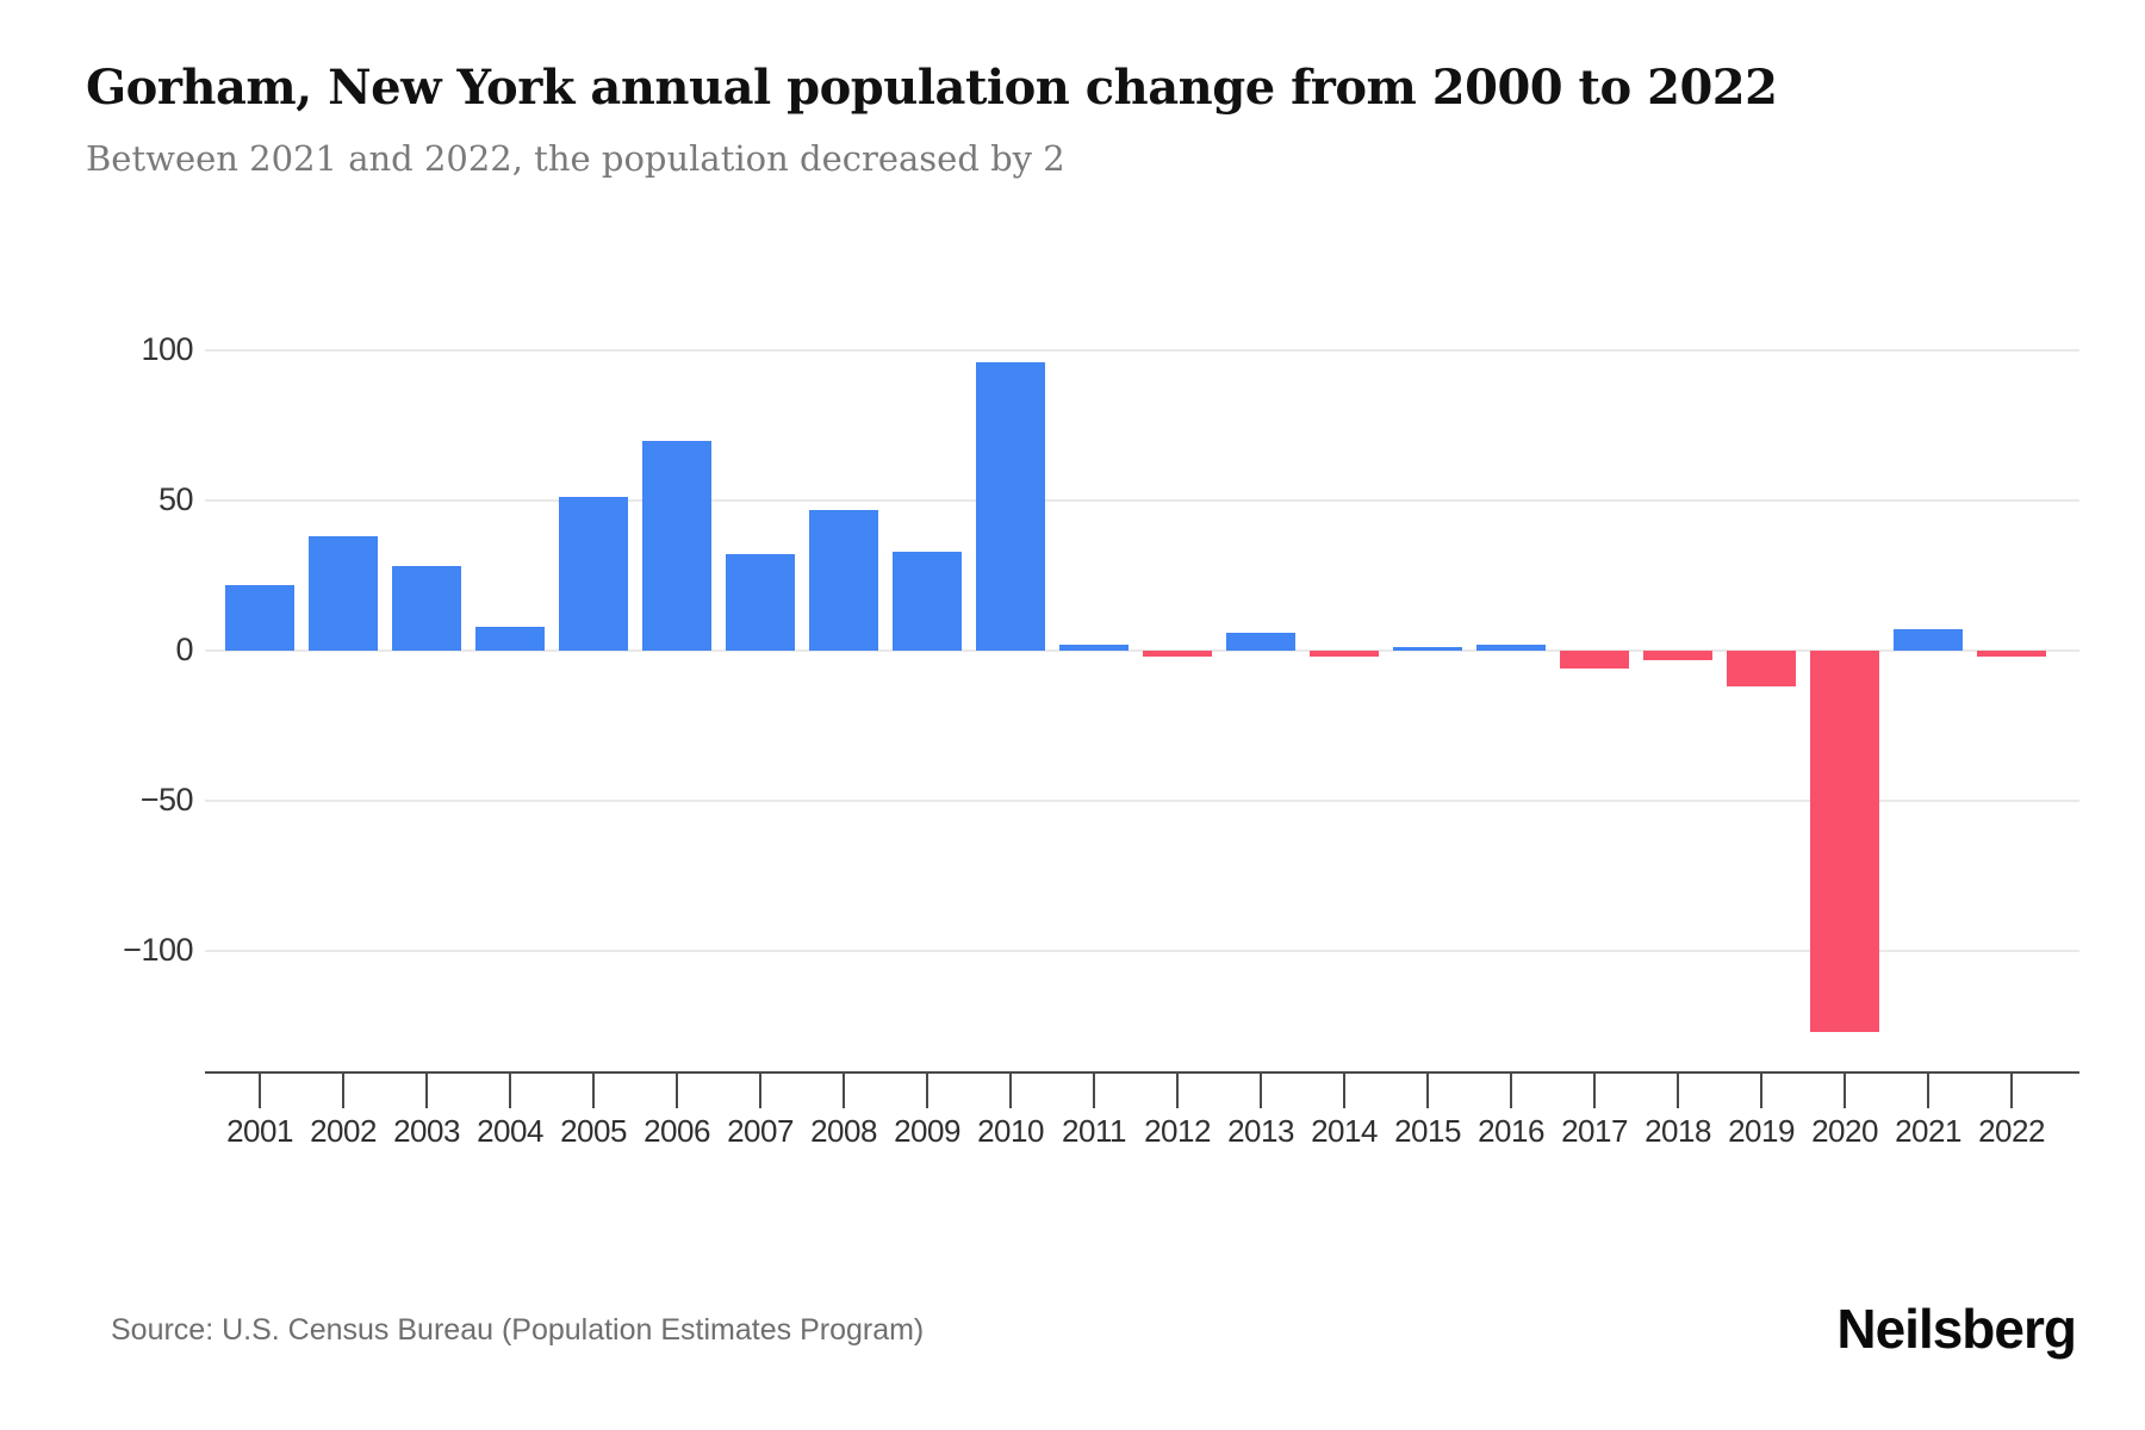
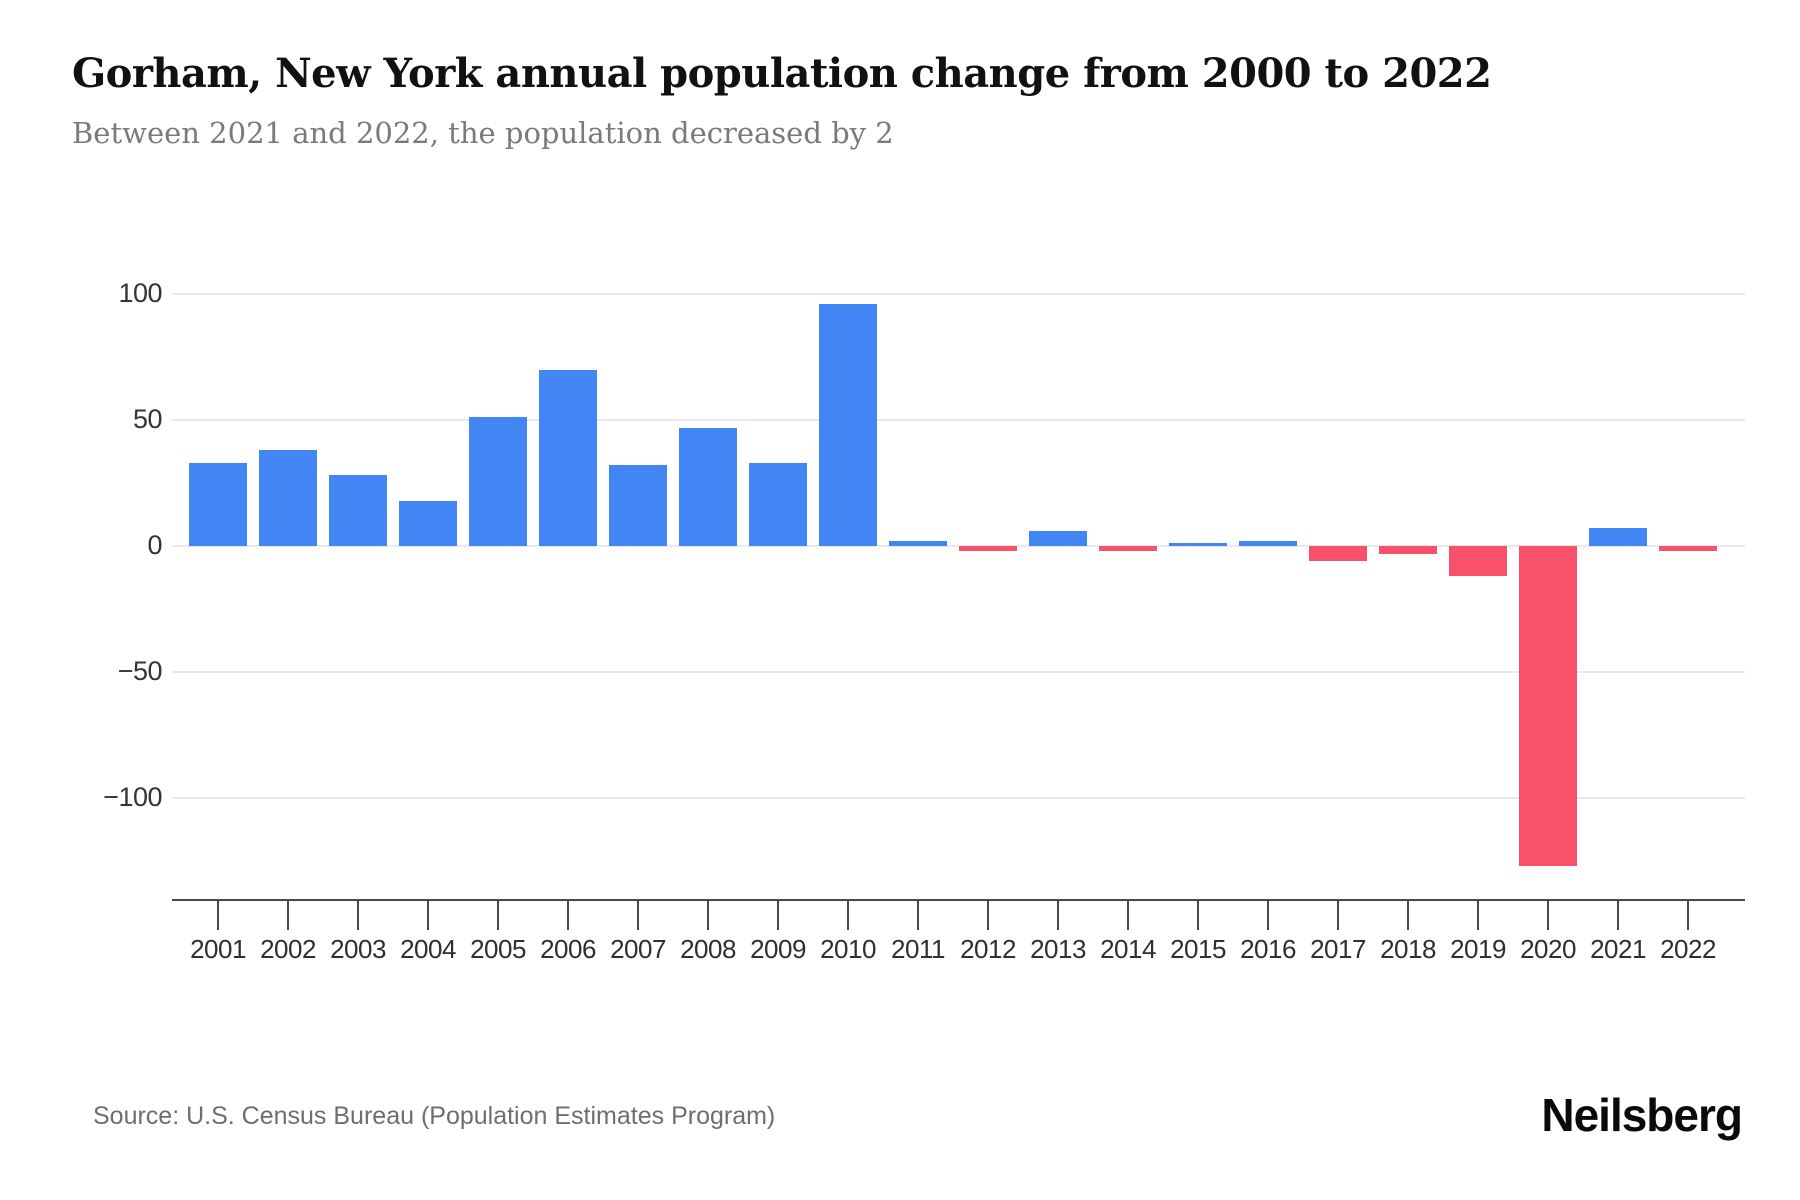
2001: 22 -> 33
2004: 8 -> 18
